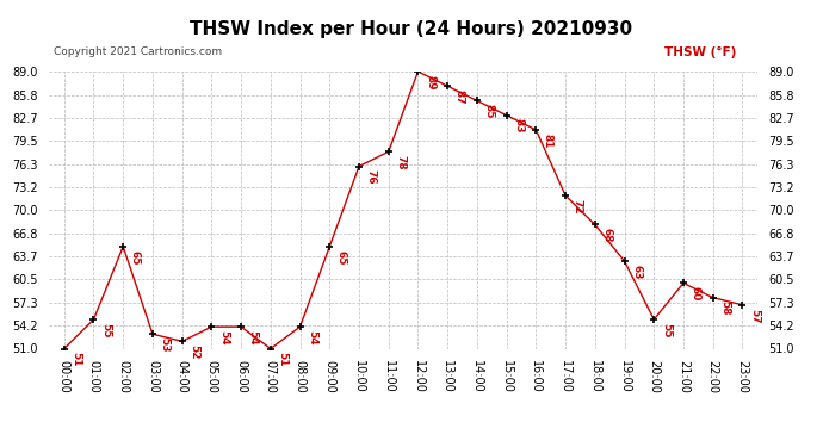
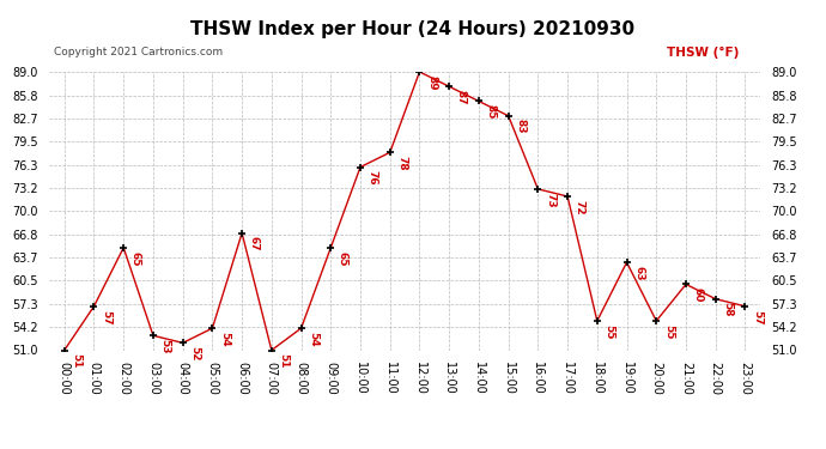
01:00: 55 -> 57
06:00: 54 -> 67
16:00: 81 -> 73
18:00: 68 -> 55
